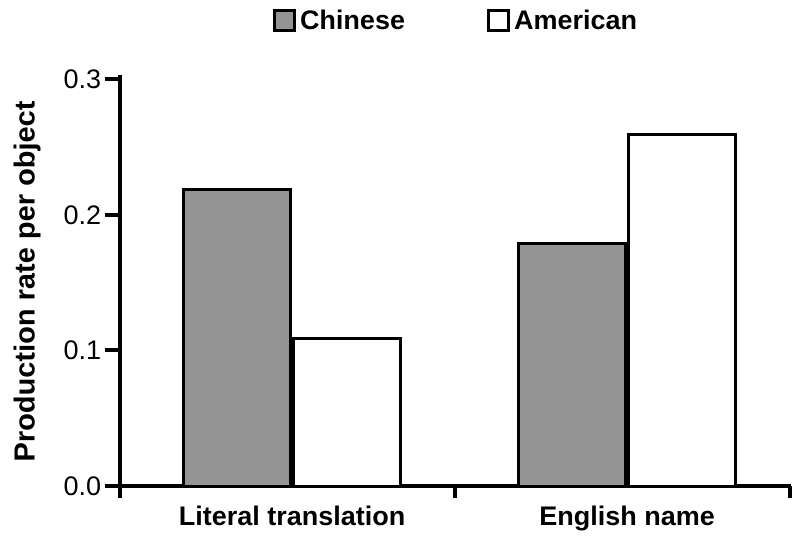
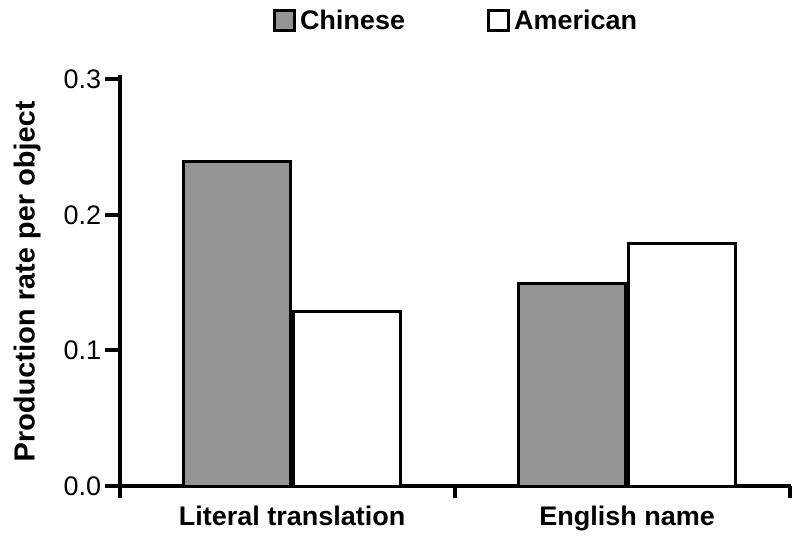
Chinese/Literal translation: 0.22 -> 0.24
American/Literal translation: 0.11 -> 0.13
Chinese/English name: 0.18 -> 0.15
American/English name: 0.26 -> 0.18
